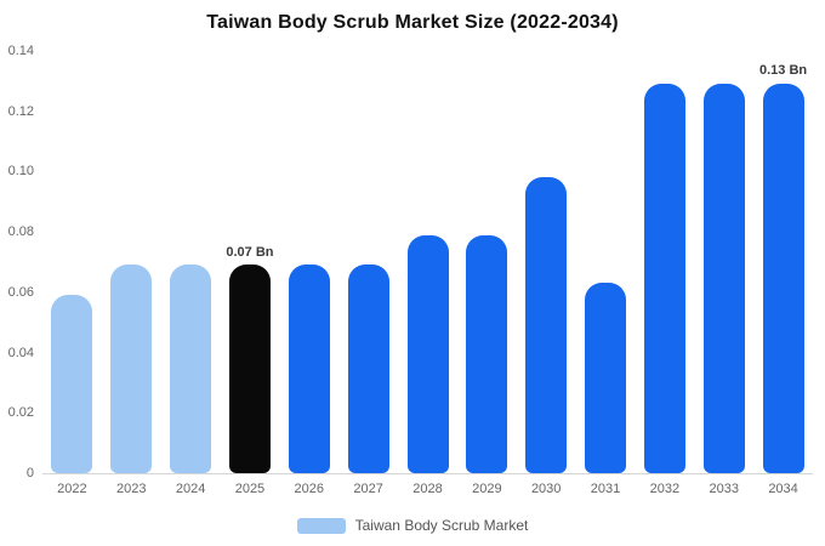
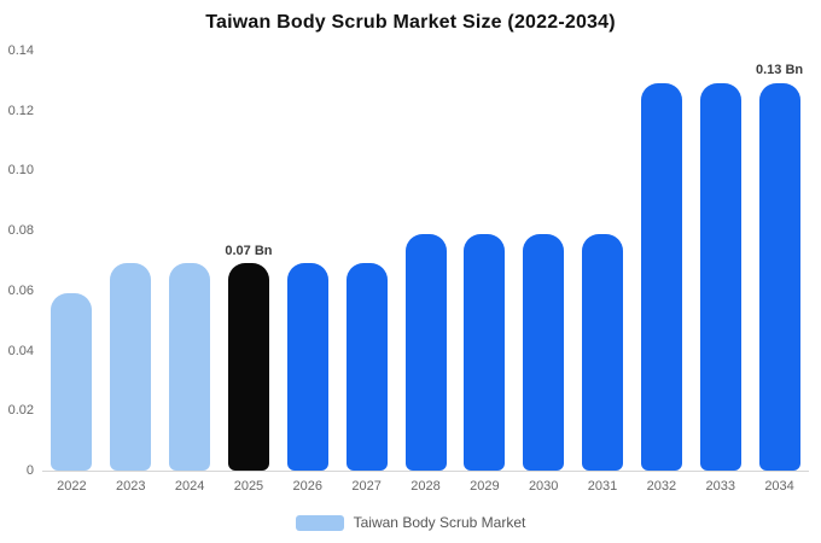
2030: 0.098 -> 0.079
2031: 0.063 -> 0.079
